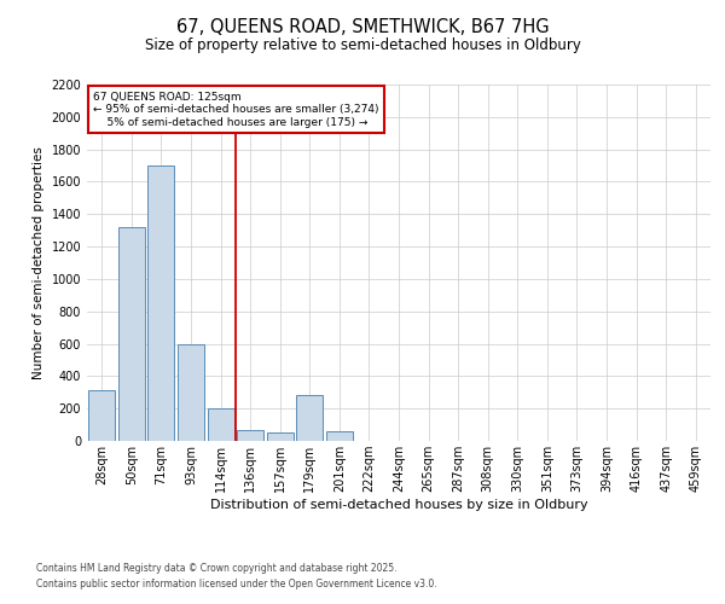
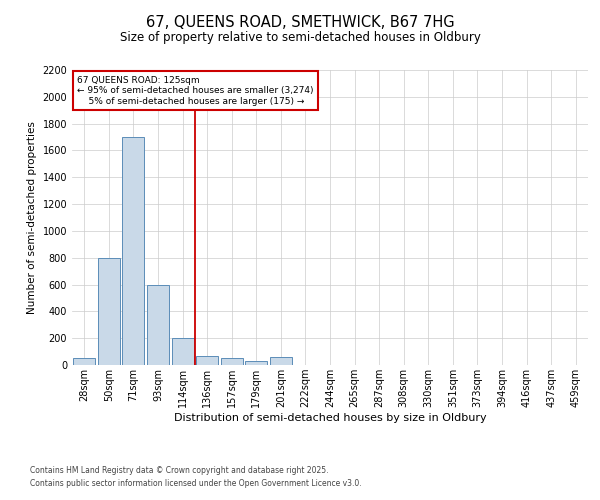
28sqm: 310 -> 50
50sqm: 1320 -> 800
179sqm: 280 -> 30
